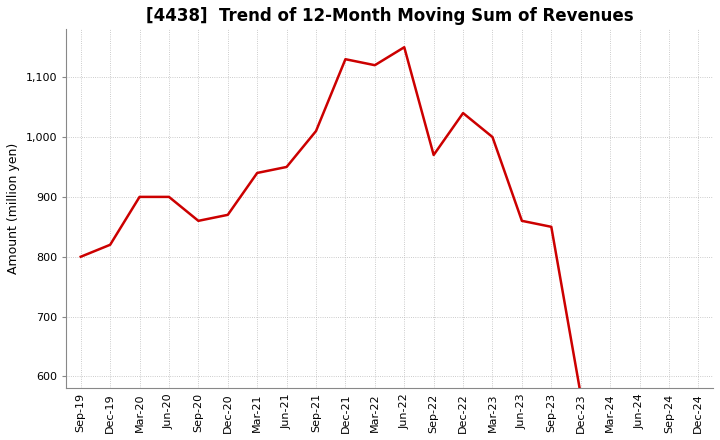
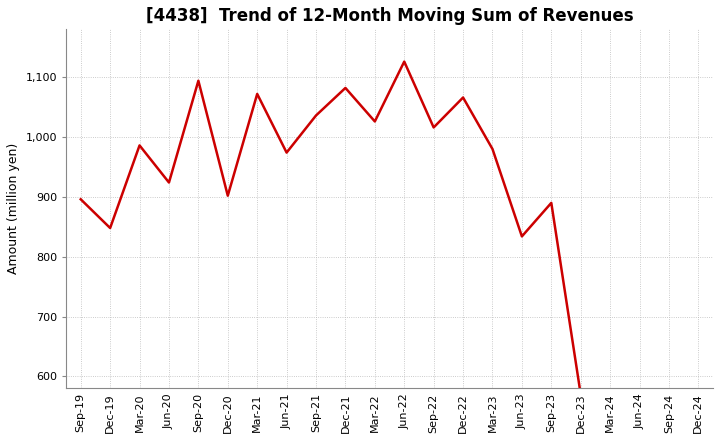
Sep-19: 800 -> 896
Dec-19: 820 -> 848
Mar-20: 900 -> 986
Jun-20: 900 -> 924
Sep-20: 860 -> 1,094
Dec-20: 870 -> 902
Mar-21: 940 -> 1,072
Jun-21: 950 -> 974
Sep-21: 1,010 -> 1,036
Dec-21: 1,130 -> 1,082
Mar-22: 1,120 -> 1,026
Jun-22: 1,150 -> 1,126
Sep-22: 970 -> 1,016
Dec-22: 1,040 -> 1,066
Mar-23: 1,000 -> 980
Jun-23: 860 -> 834
Sep-23: 850 -> 890
